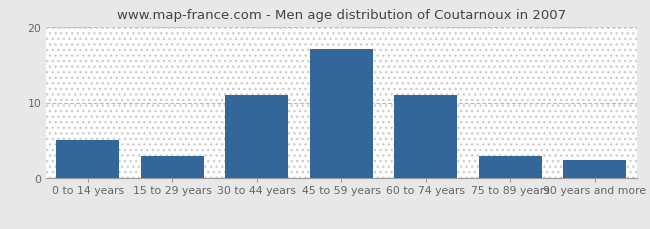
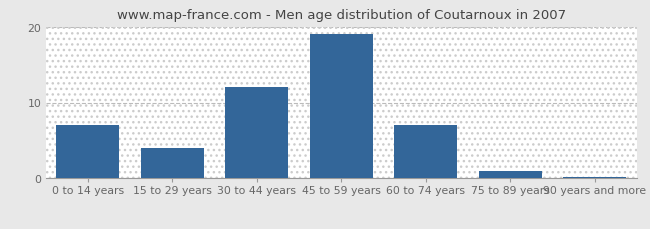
0 to 14 years: 5.0 -> 7.0
15 to 29 years: 3.0 -> 4.0
30 to 44 years: 11.0 -> 12.0
45 to 59 years: 17.0 -> 19.0
60 to 74 years: 11.0 -> 7.0
75 to 89 years: 3.0 -> 1.0
90 years and more: 2.4 -> 0.2
